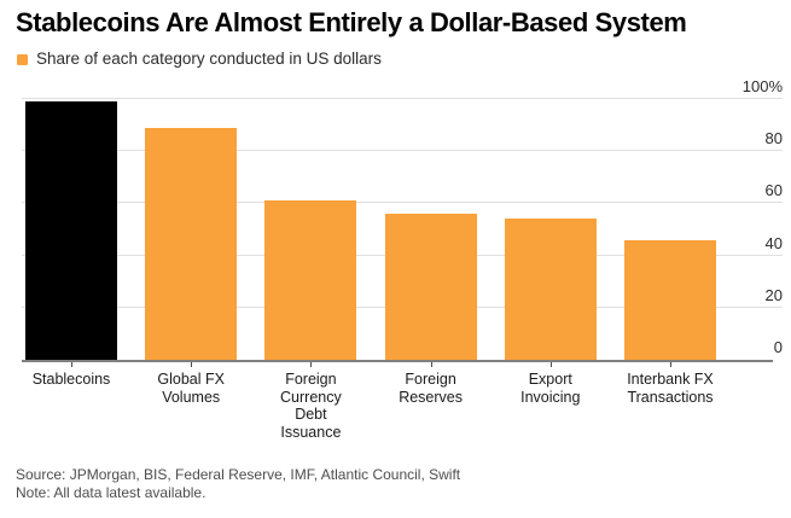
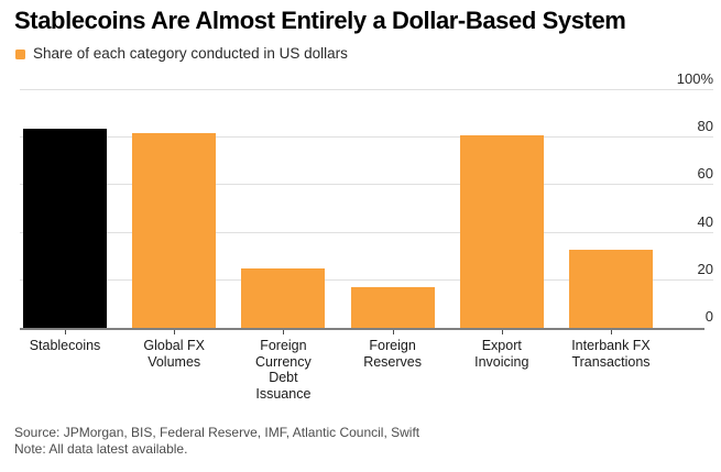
Stablecoins: 99% -> 84%
Global FX Volumes: 89% -> 82%
Foreign Currency Debt Issuance: 61% -> 25%
Foreign Reserves: 56% -> 17%
Export Invoicing: 54% -> 81%
Interbank FX Transactions: 46% -> 33%
